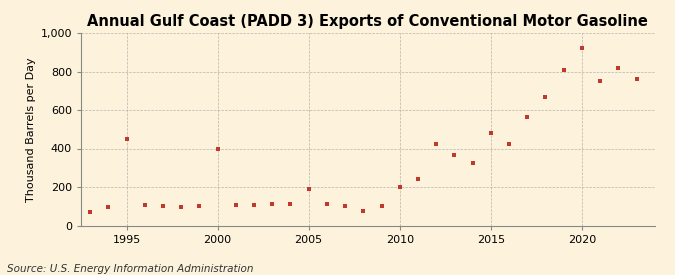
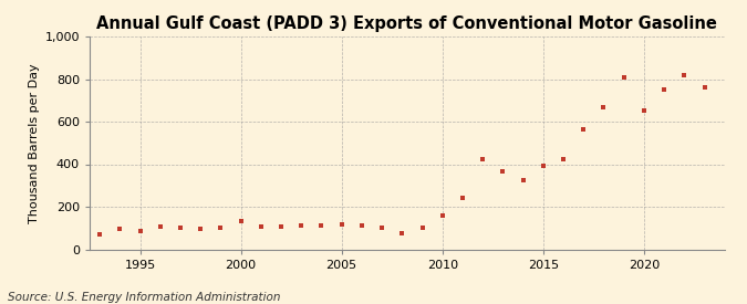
1995: 450 -> 80
2000: 400 -> 140
2005: 190 -> 120
2010: 200 -> 160
2015: 480 -> 390
2020: 920 -> 650
